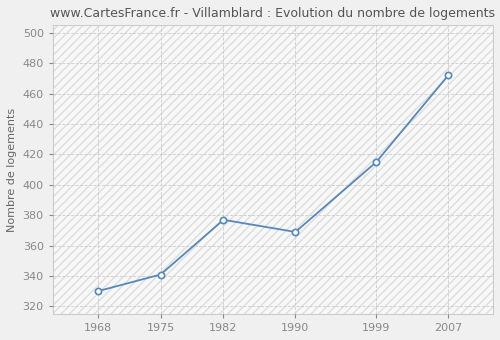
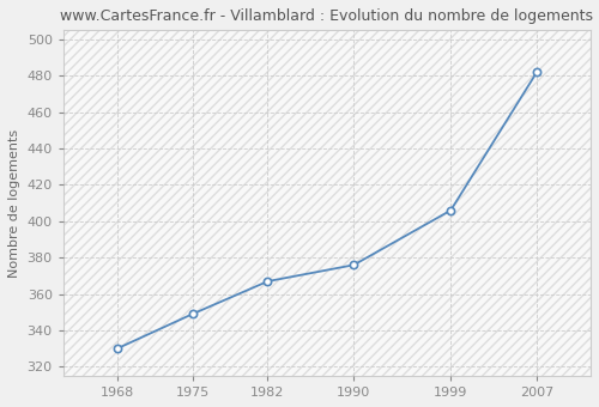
1975: 341 -> 349
1982: 377 -> 367
1990: 369 -> 376
1999: 415 -> 406
2007: 472 -> 482
